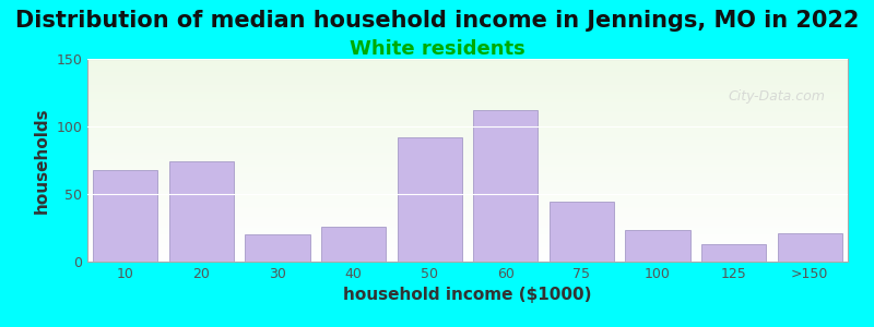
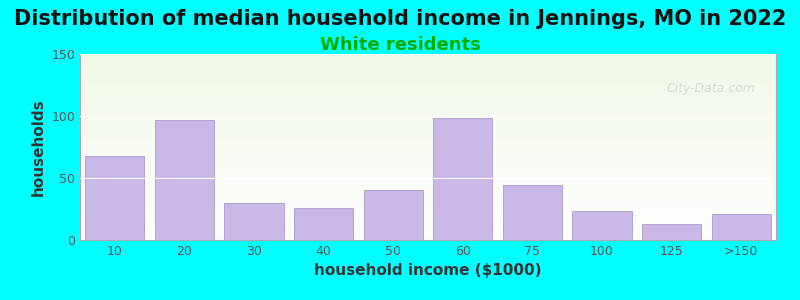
20: 74 -> 97
30: 20 -> 30
50: 92 -> 40
60: 112 -> 98
